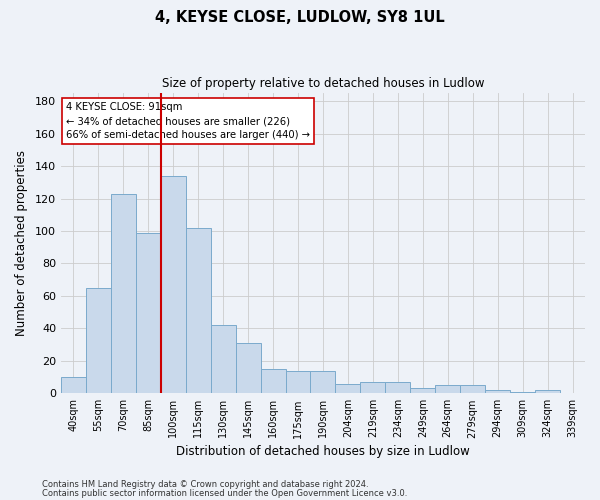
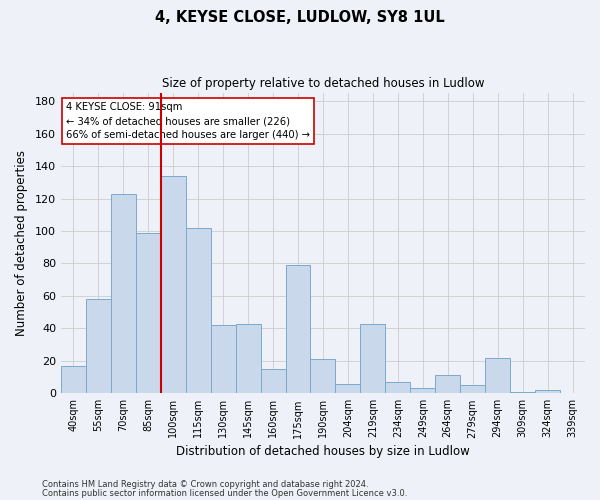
40sqm: 10 -> 17
55sqm: 65 -> 58
145sqm: 31 -> 43
175sqm: 14 -> 79
190sqm: 14 -> 21
219sqm: 7 -> 43
264sqm: 5 -> 11
294sqm: 2 -> 22
